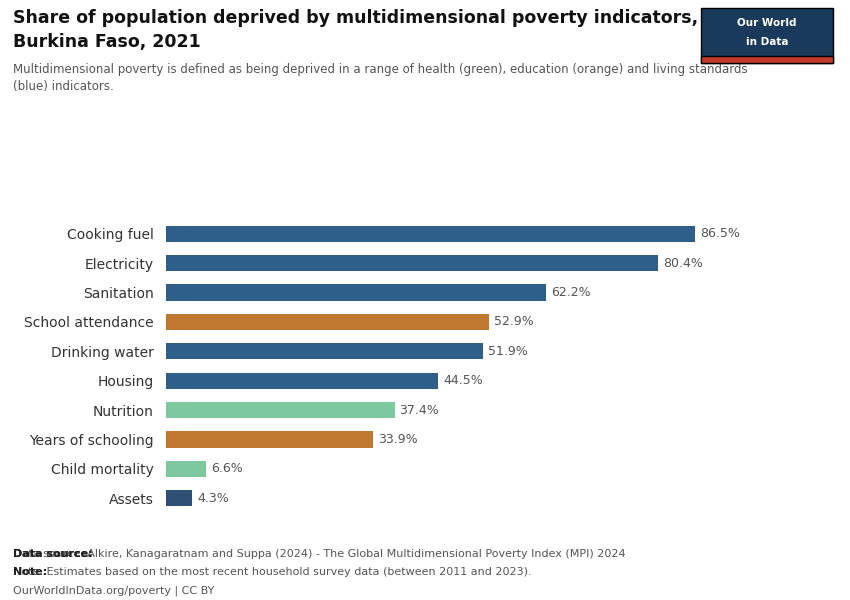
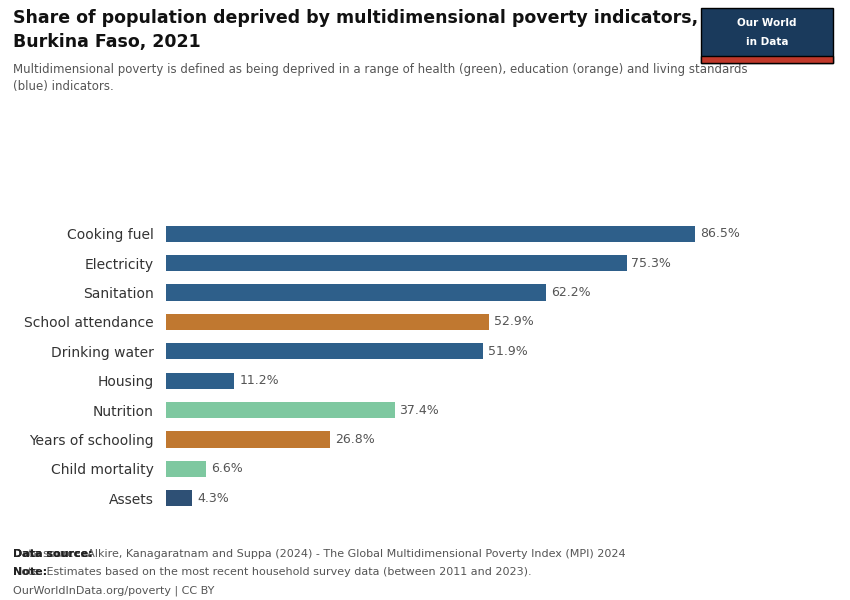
Electricity: 80.4% -> 75.3%
Housing: 44.5% -> 11.2%
Years of schooling: 33.9% -> 26.8%
